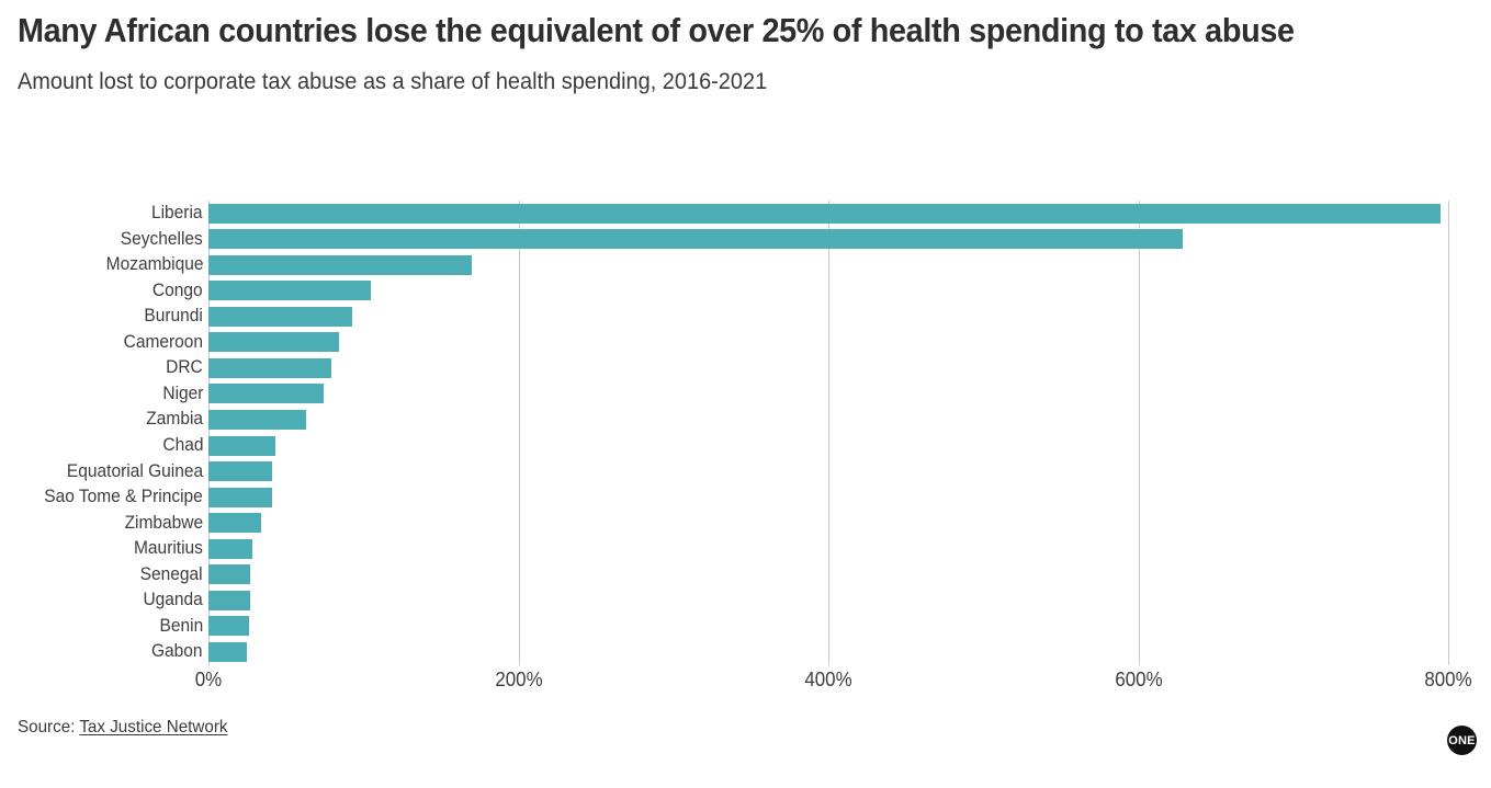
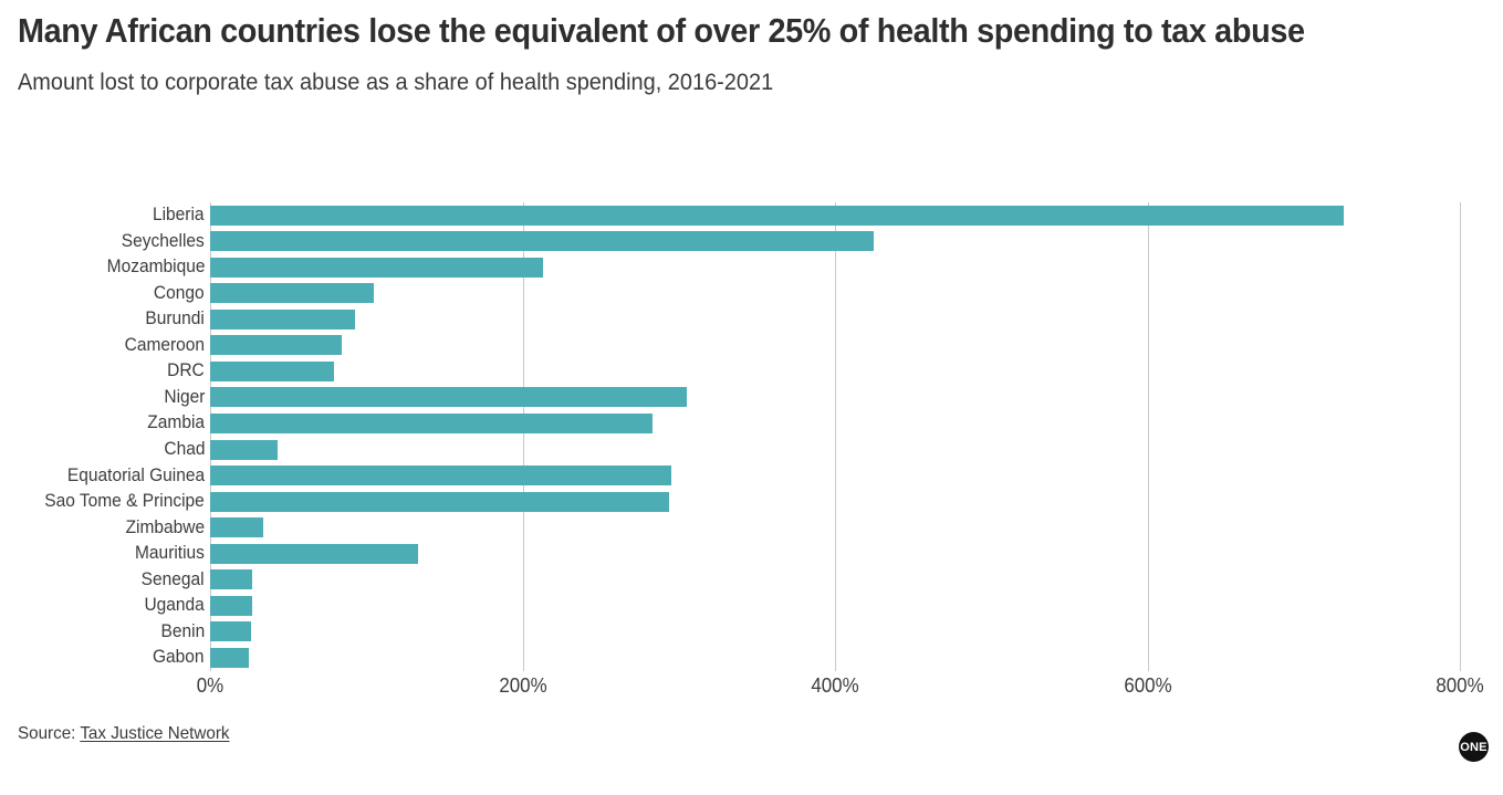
Liberia: 795% -> 726%
Seychelles: 629% -> 425%
Mozambique: 170% -> 213%
Niger: 74% -> 305%
Zambia: 63% -> 283%
Equatorial Guinea: 41% -> 295%
Sao Tome & Principe: 41% -> 294%
Mauritius: 28% -> 133%
